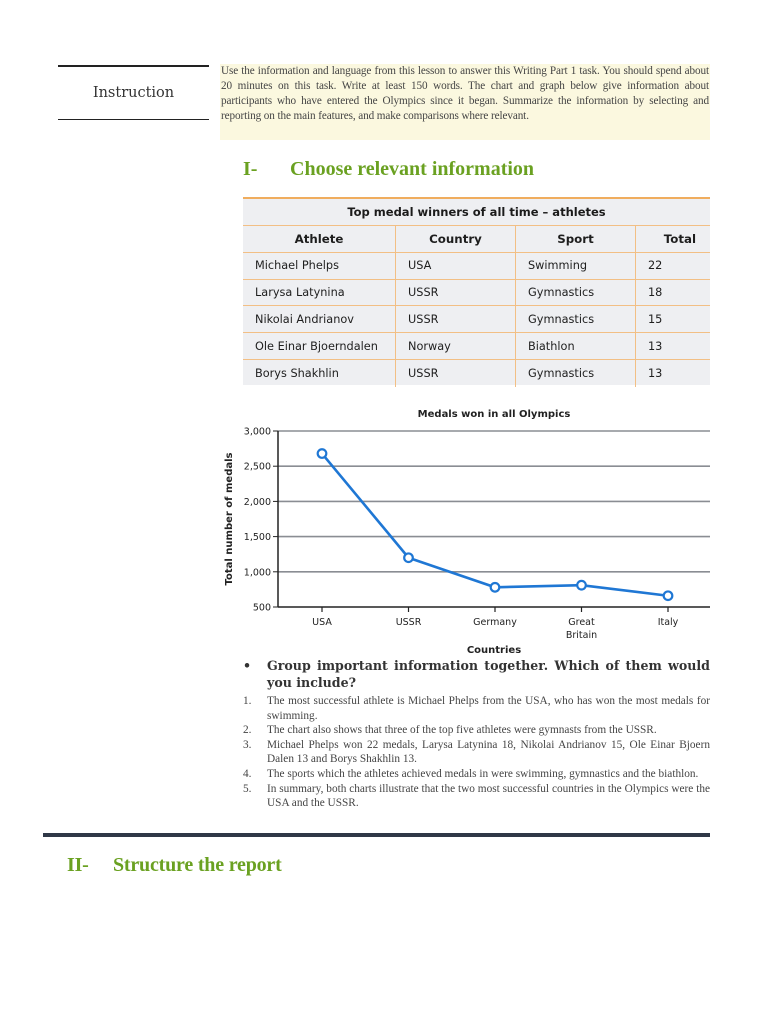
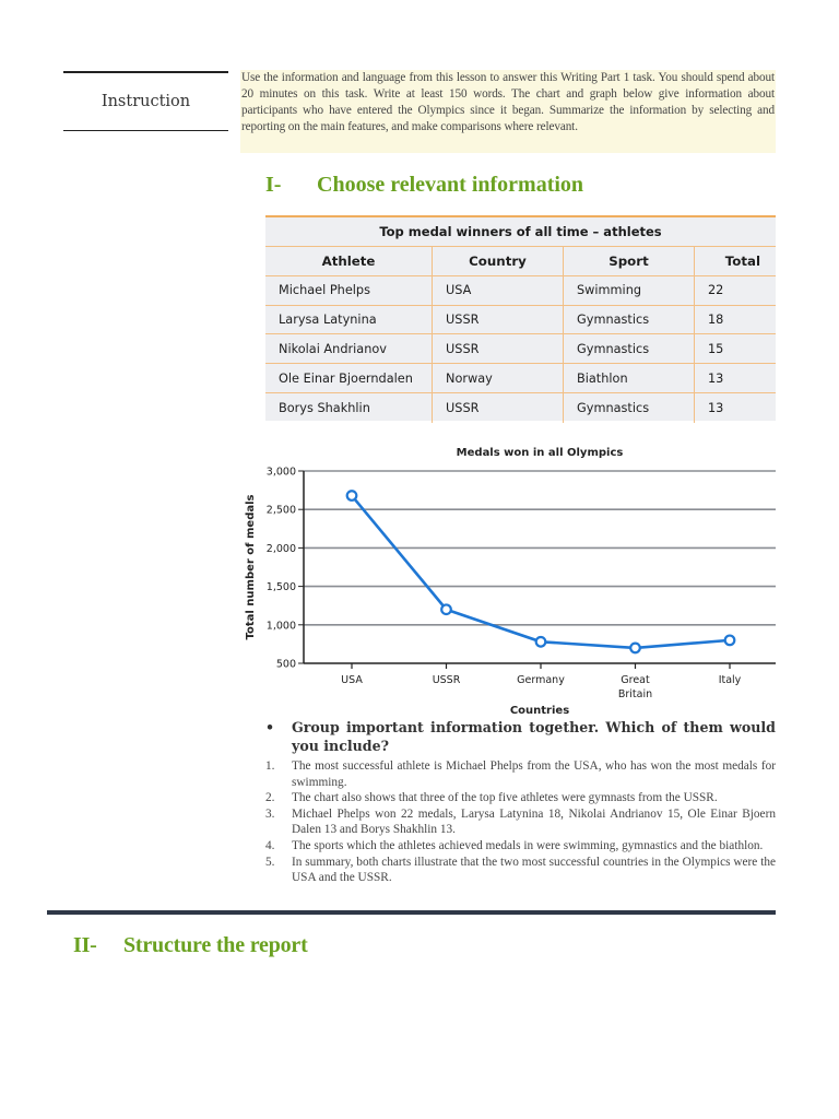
Great Britain: 800 -> 700
Italy: 700 -> 800
